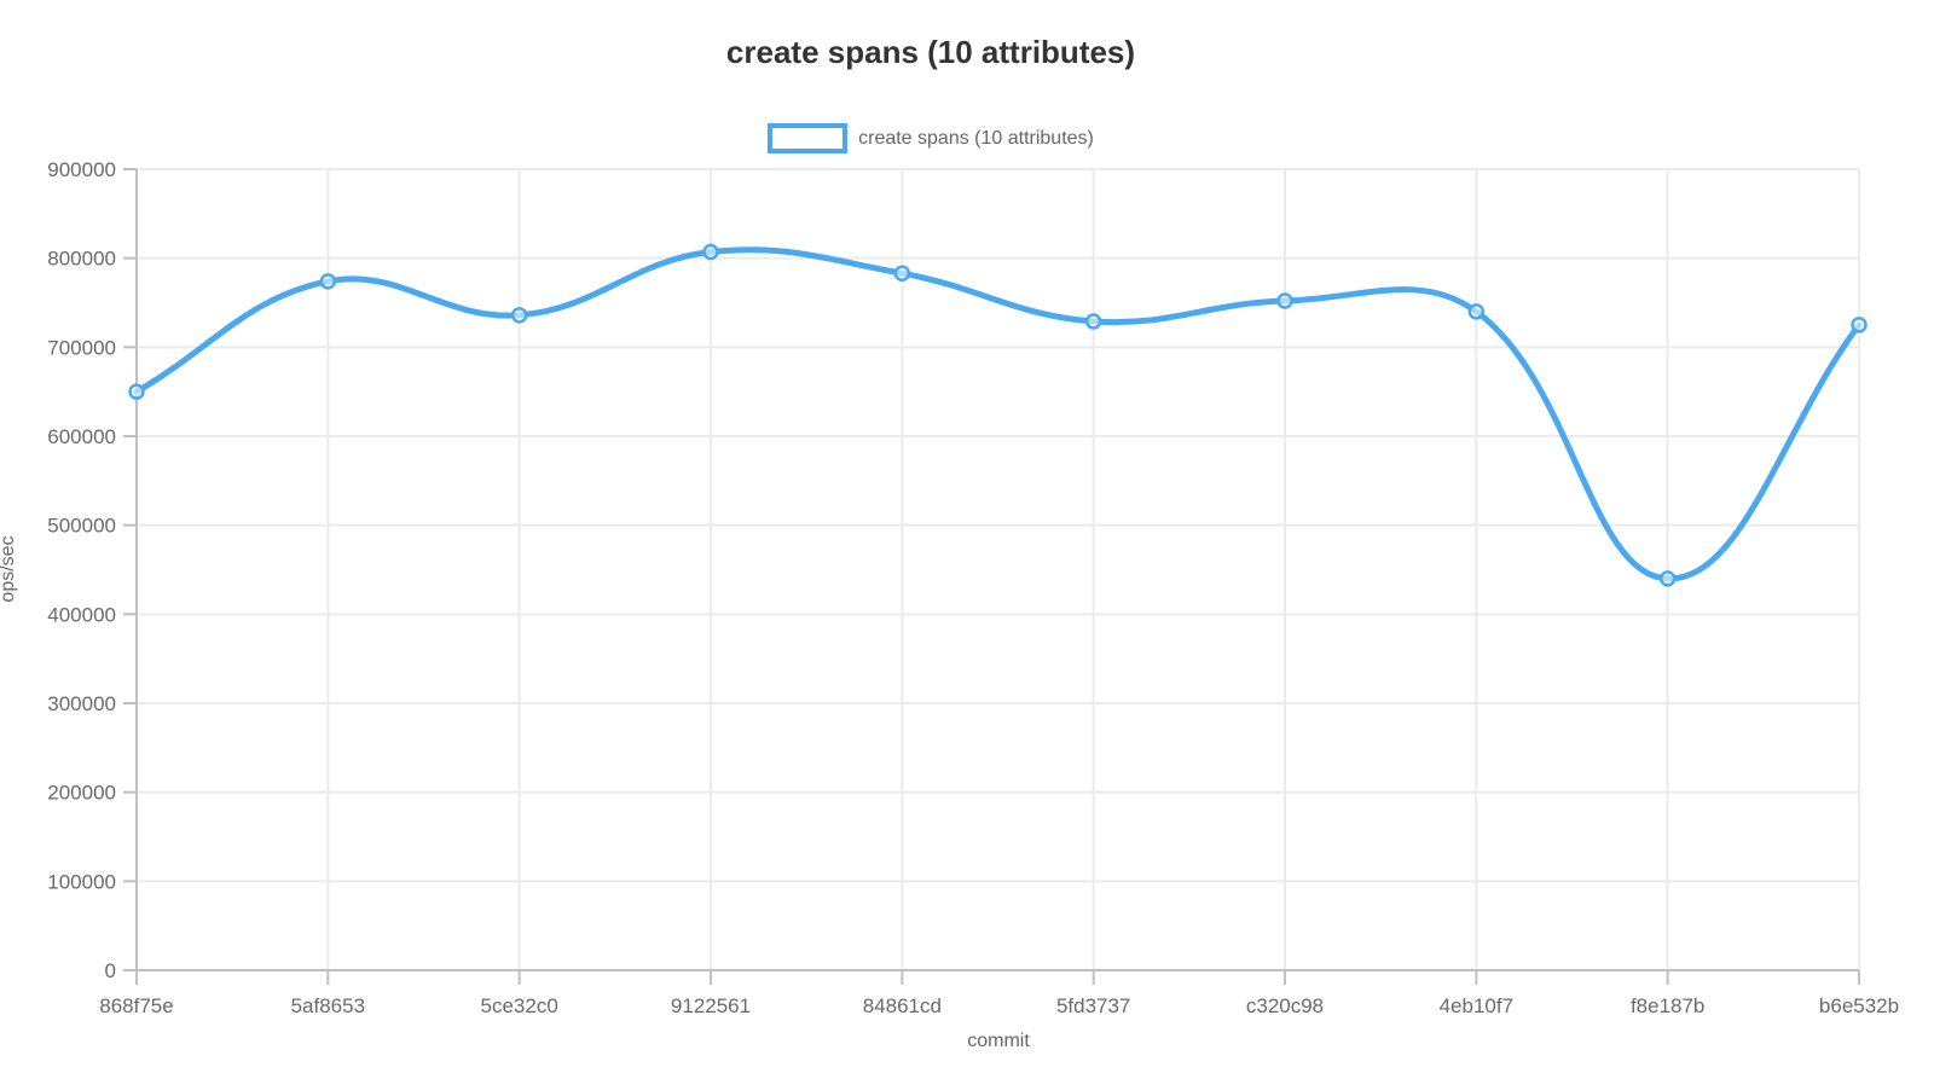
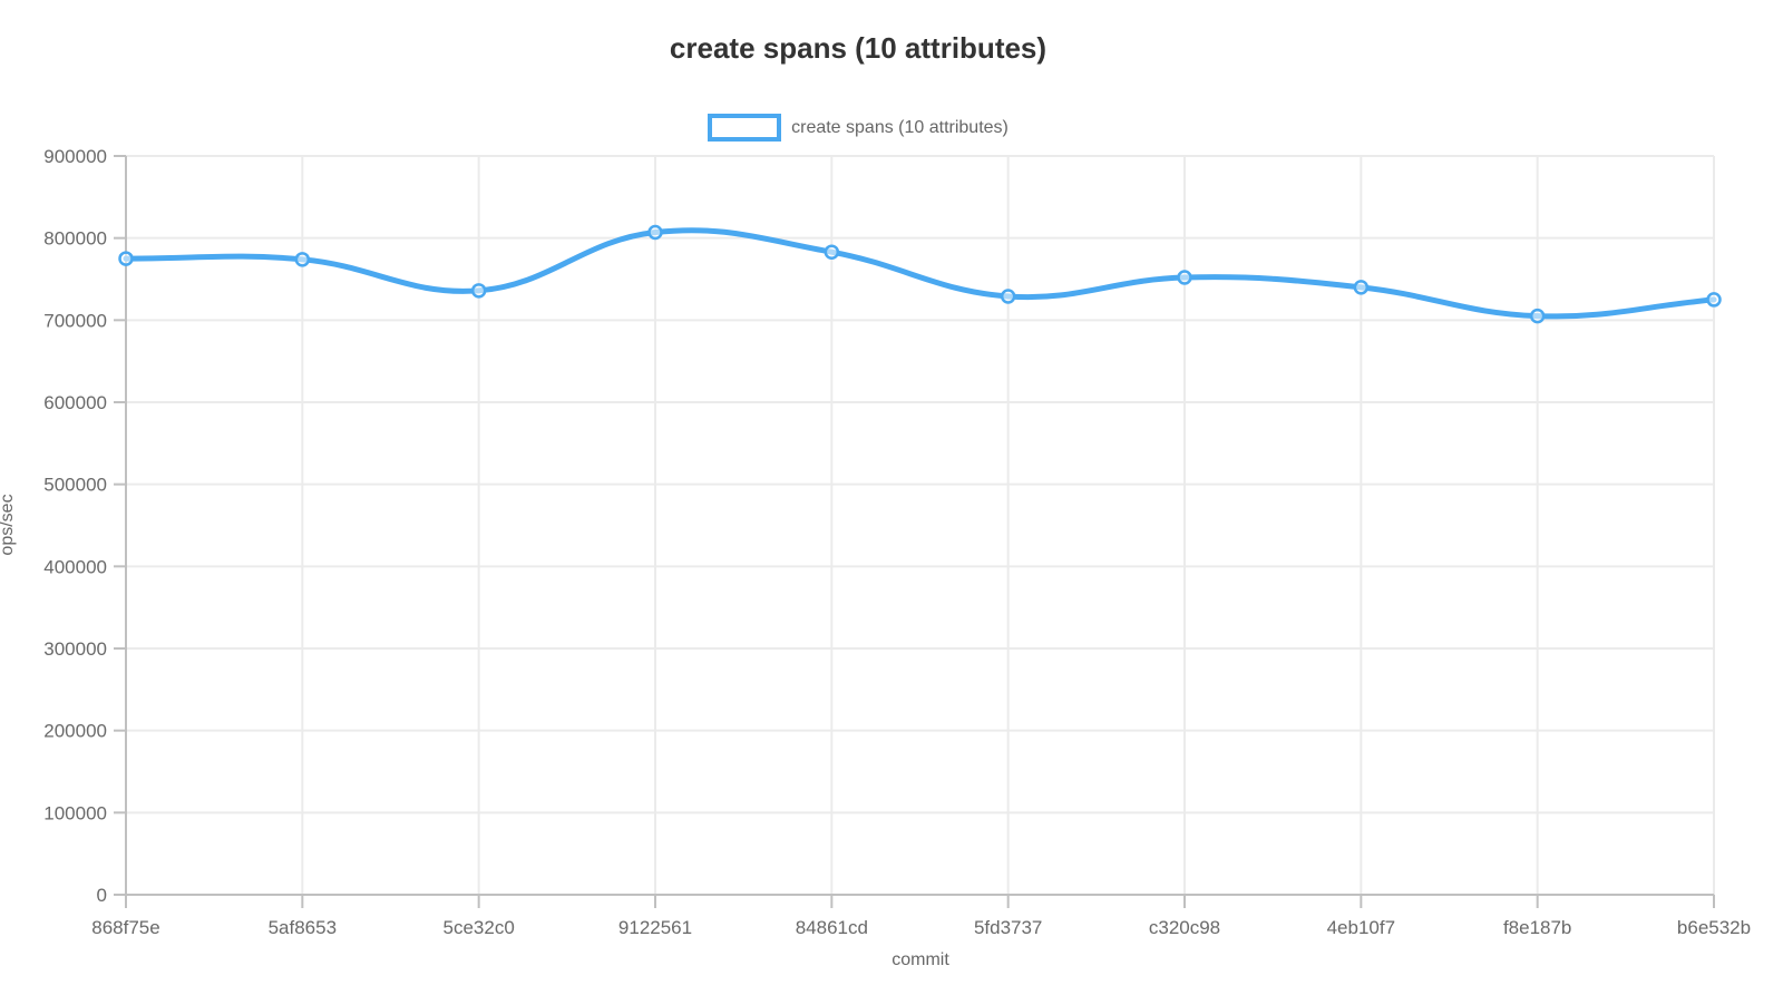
868f75e: 650000 -> 780000
f8e187b: 440000 -> 700000
